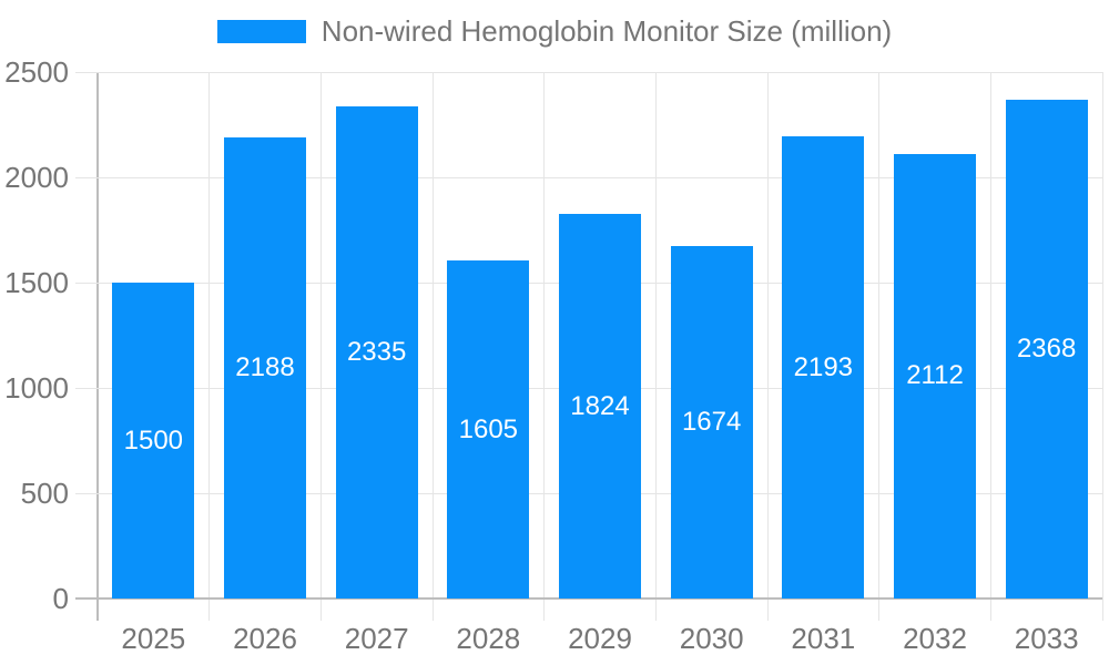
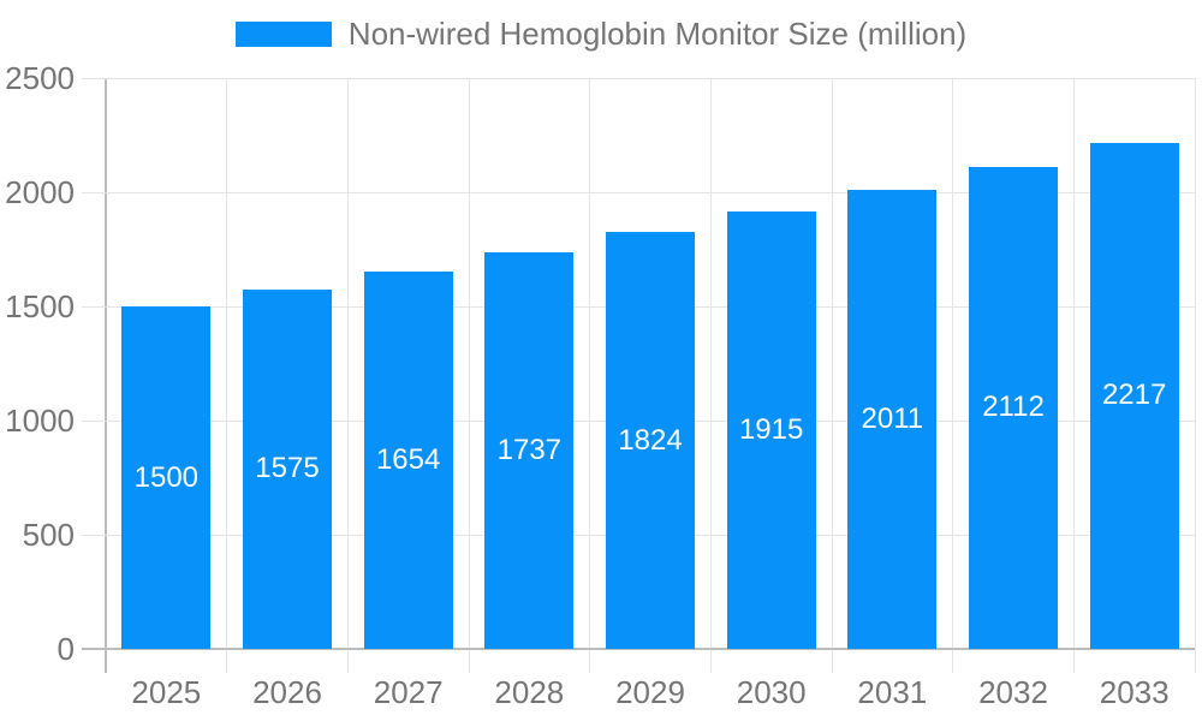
2026: 2188 -> 1575
2027: 2335 -> 1654
2028: 1605 -> 1737
2030: 1674 -> 1915
2031: 2193 -> 2011
2033: 2368 -> 2217
